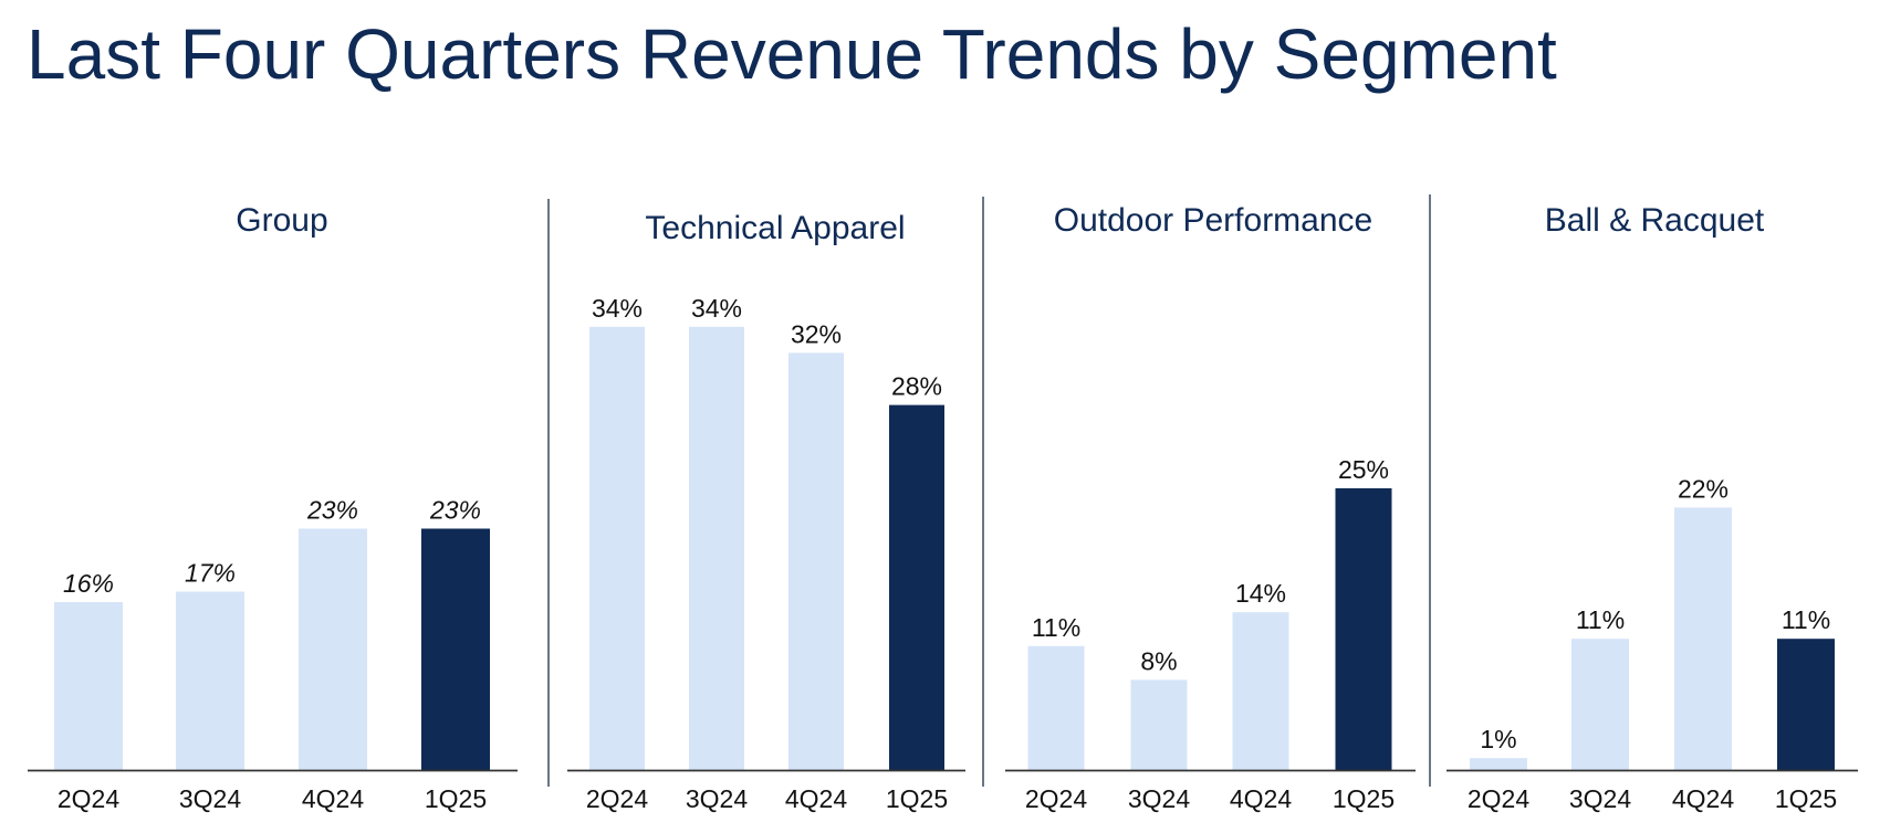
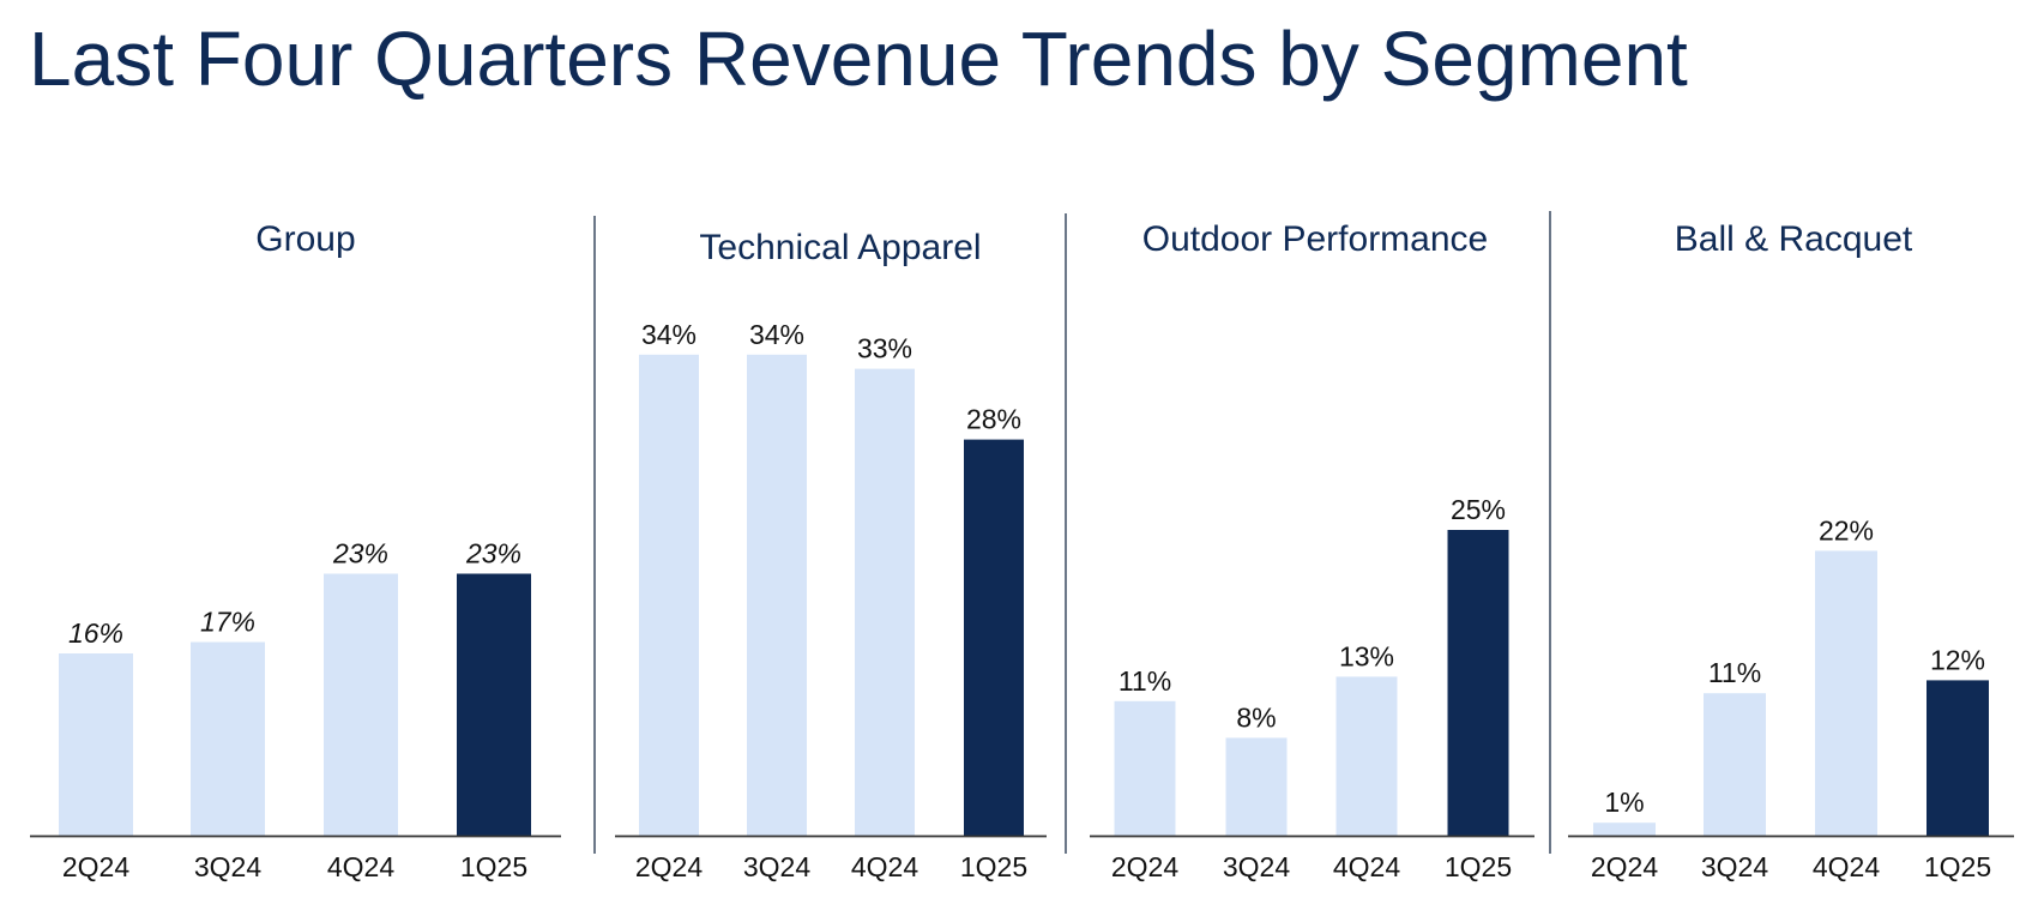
Technical Apparel/4Q24: 32% -> 33%
Outdoor Performance/4Q24: 14% -> 13%
Ball & Racquet/1Q25: 11% -> 12%
